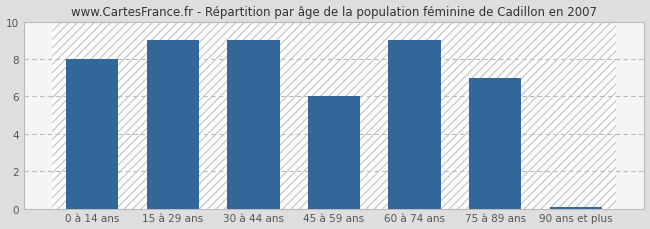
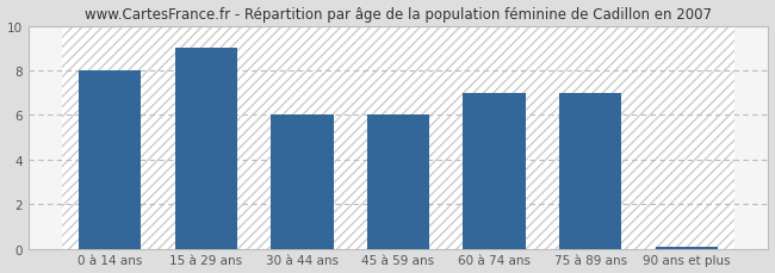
30 à 44 ans: 9.0 -> 6.0
60 à 74 ans: 9.0 -> 7.0
